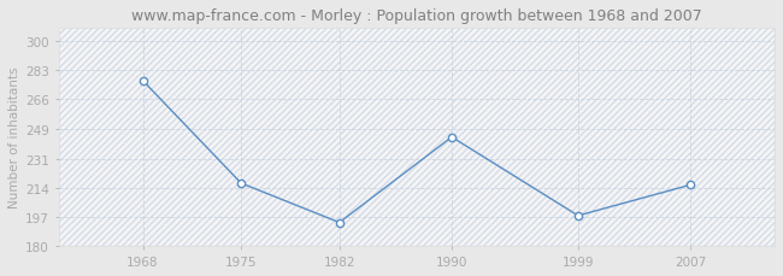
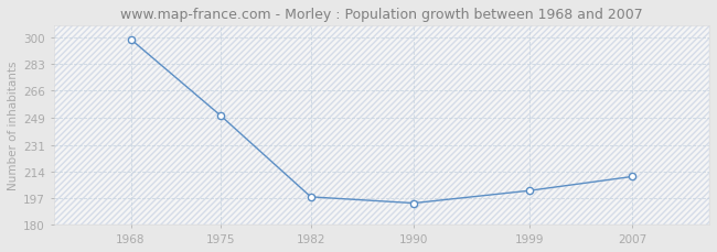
1968: 277 -> 299
1975: 217 -> 250
1982: 194 -> 198
1990: 244 -> 194
1999: 198 -> 202
2007: 216 -> 211
